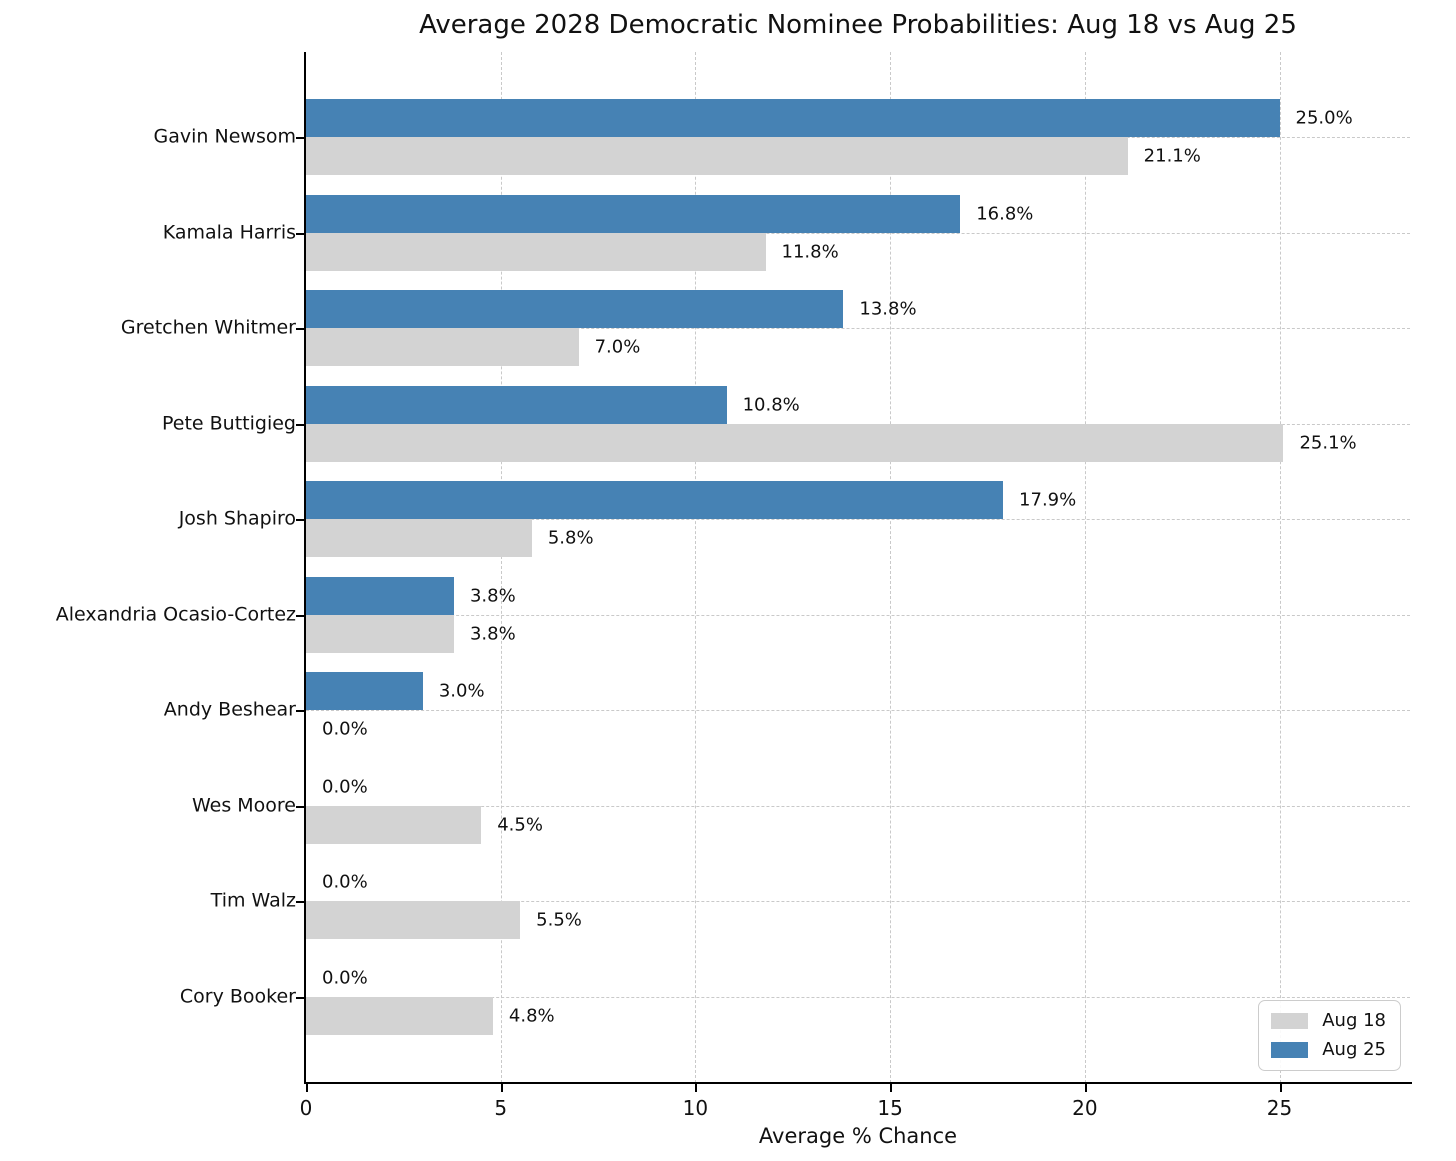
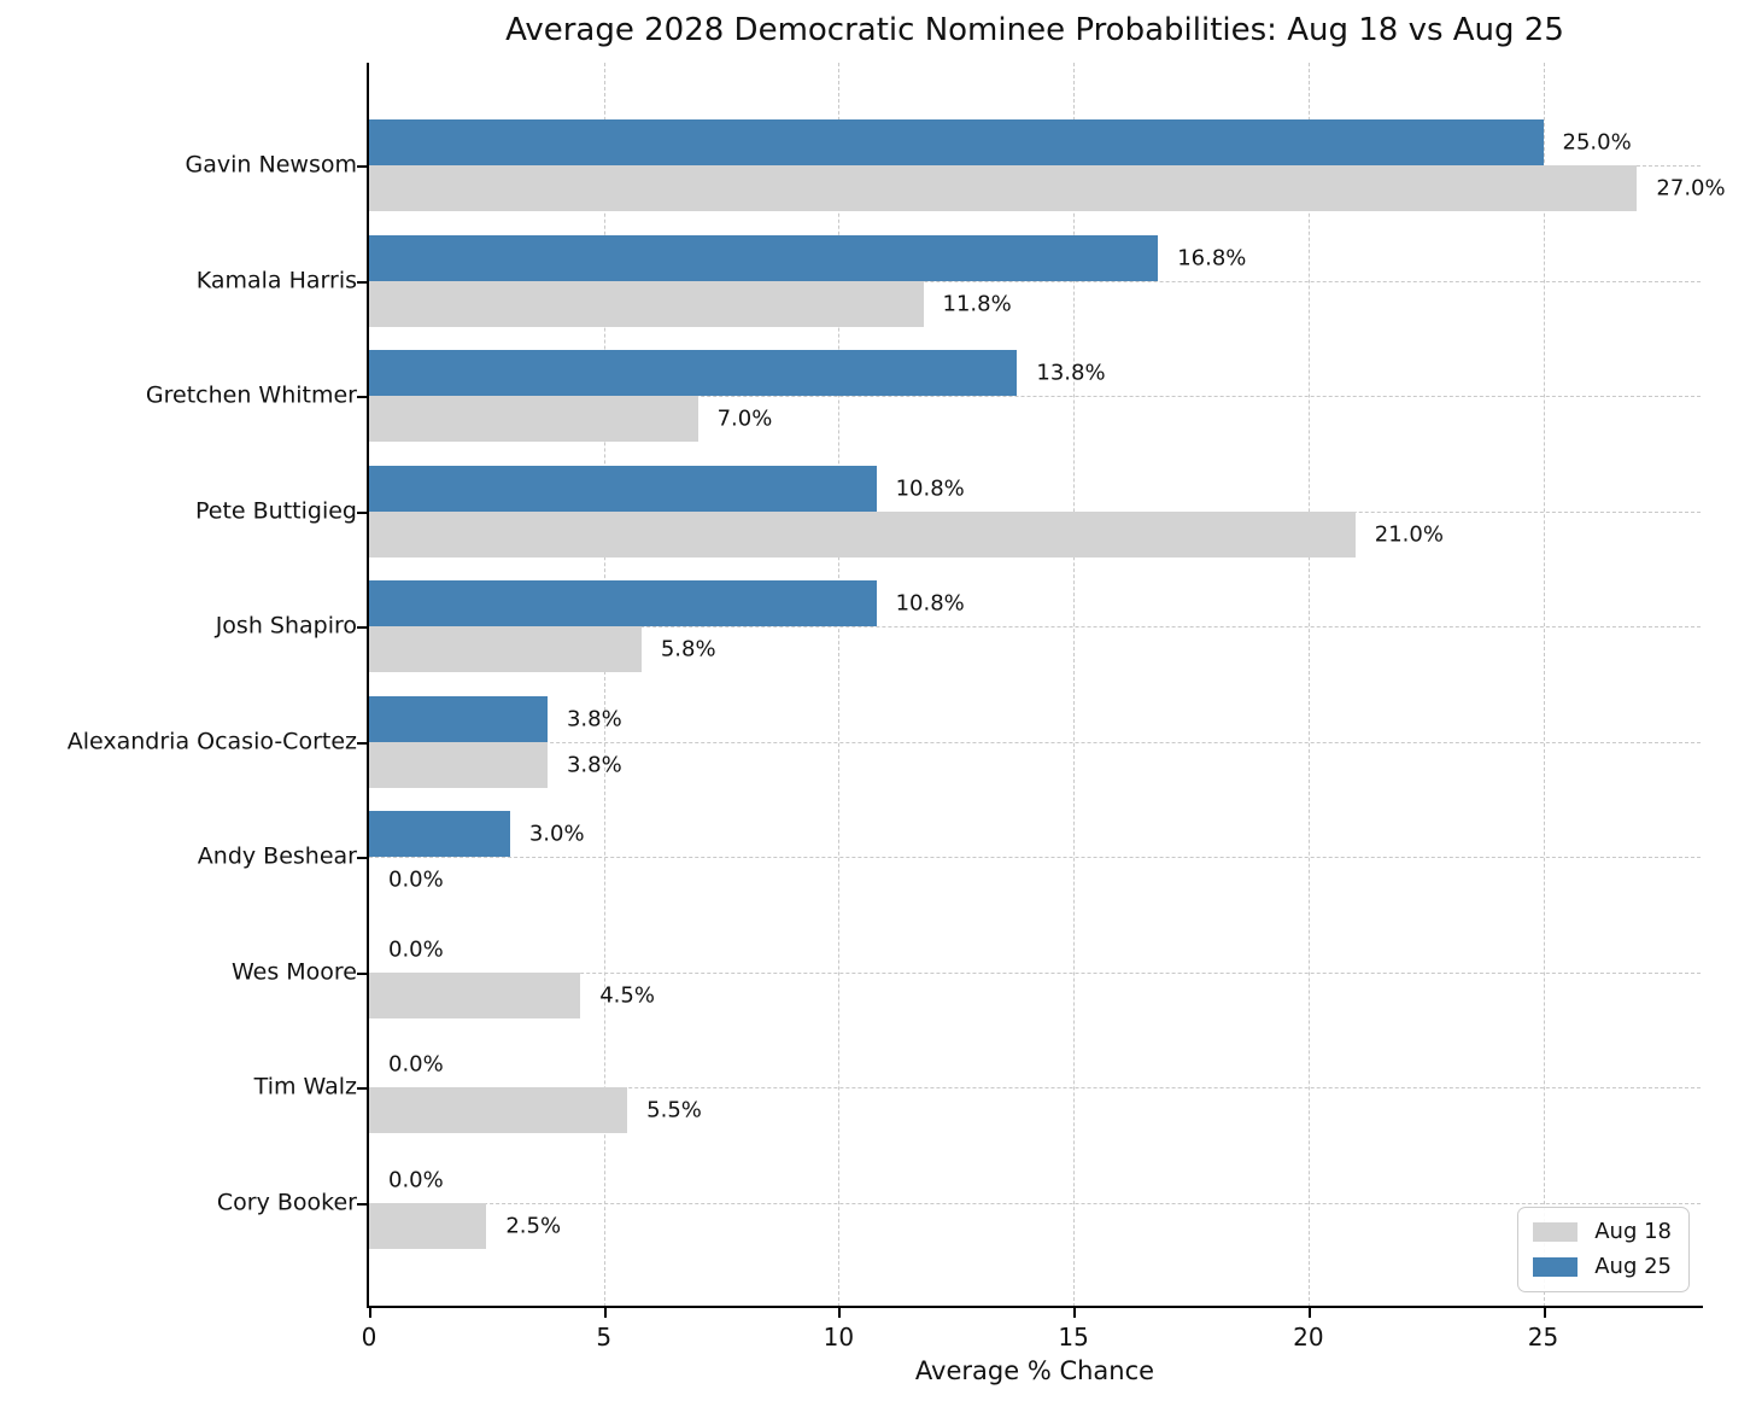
Aug 18/Gavin Newsom: 21.1% -> 27.0%
Aug 18/Pete Buttigieg: 25.1% -> 21.0%
Aug 25/Josh Shapiro: 17.9% -> 10.8%
Aug 18/Cory Booker: 4.8% -> 2.5%
